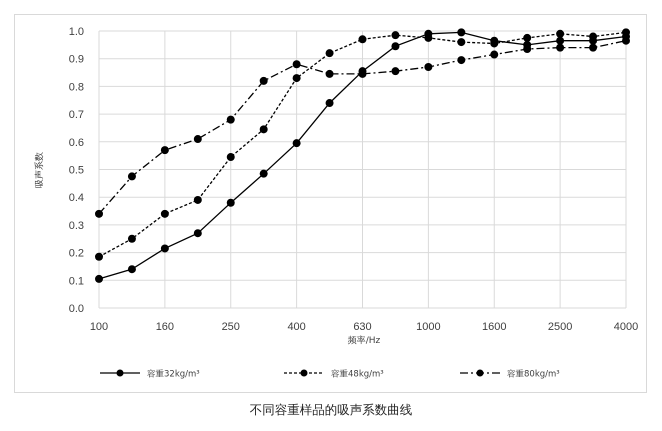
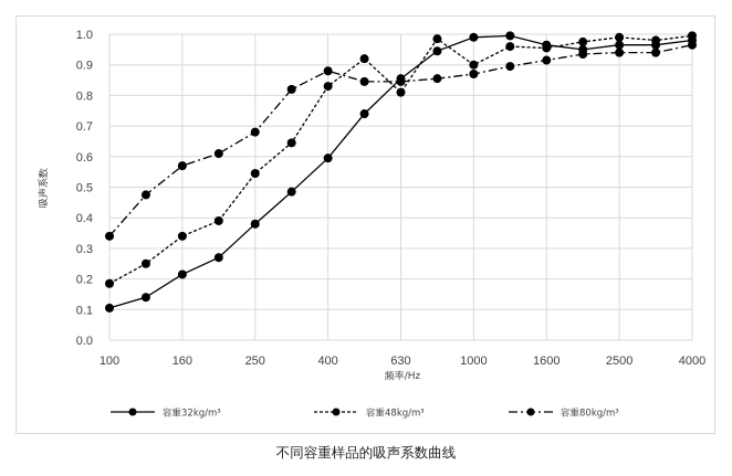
容重48kg/m³/630: 0.97 -> 0.81
容重48kg/m³/1000: 0.97 -> 0.90
